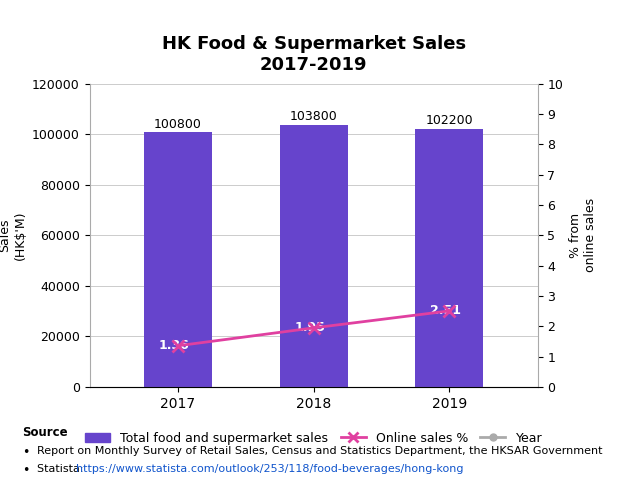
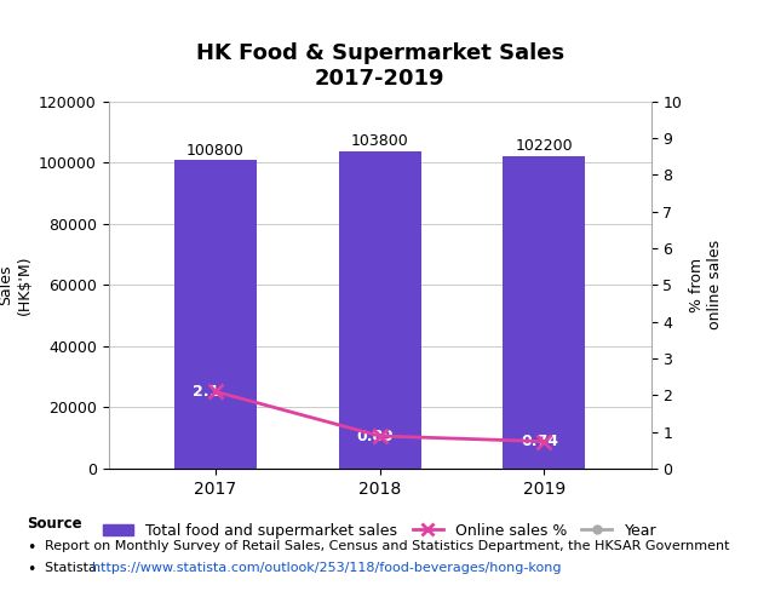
Online sales %/2017: 1.36 -> 2.1
Online sales %/2018: 1.95 -> 0.89
Online sales %/2019: 2.51 -> 0.74
